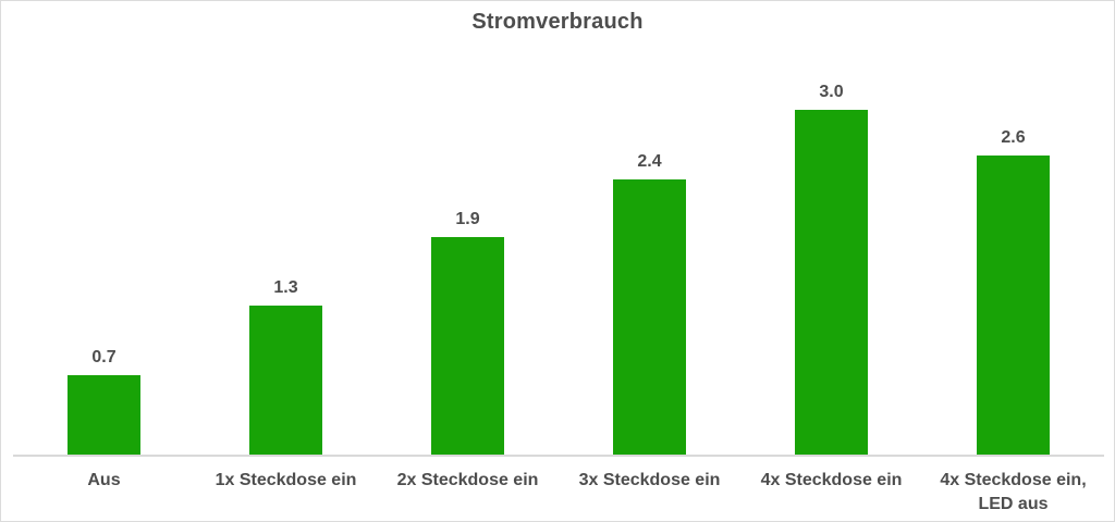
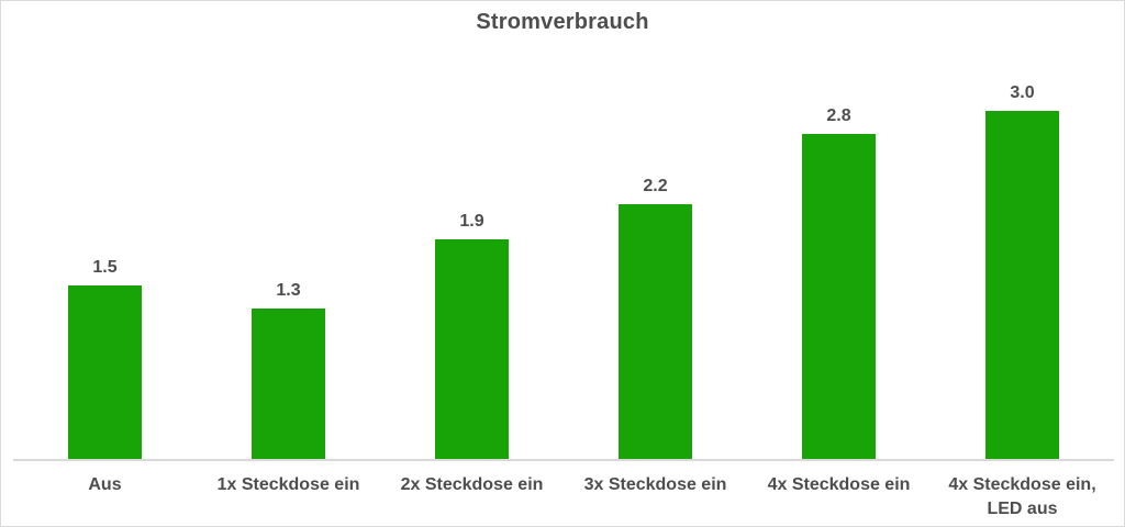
Aus: 0.7 -> 1.5
3x Steckdose ein: 2.4 -> 2.2
4x Steckdose ein: 3.0 -> 2.8
4x Steckdose ein, LED aus: 2.6 -> 3.0
